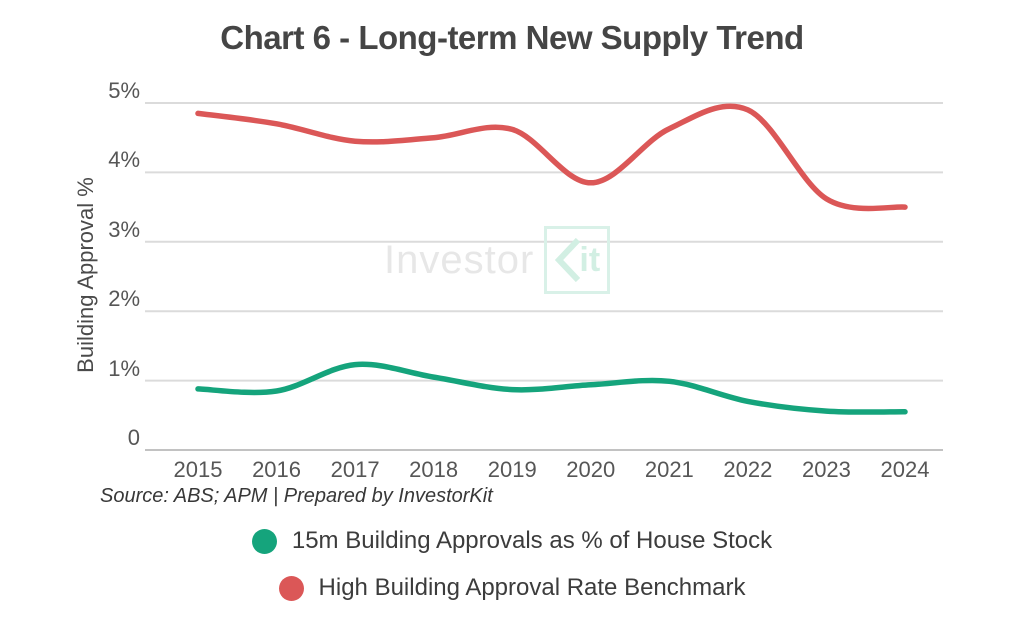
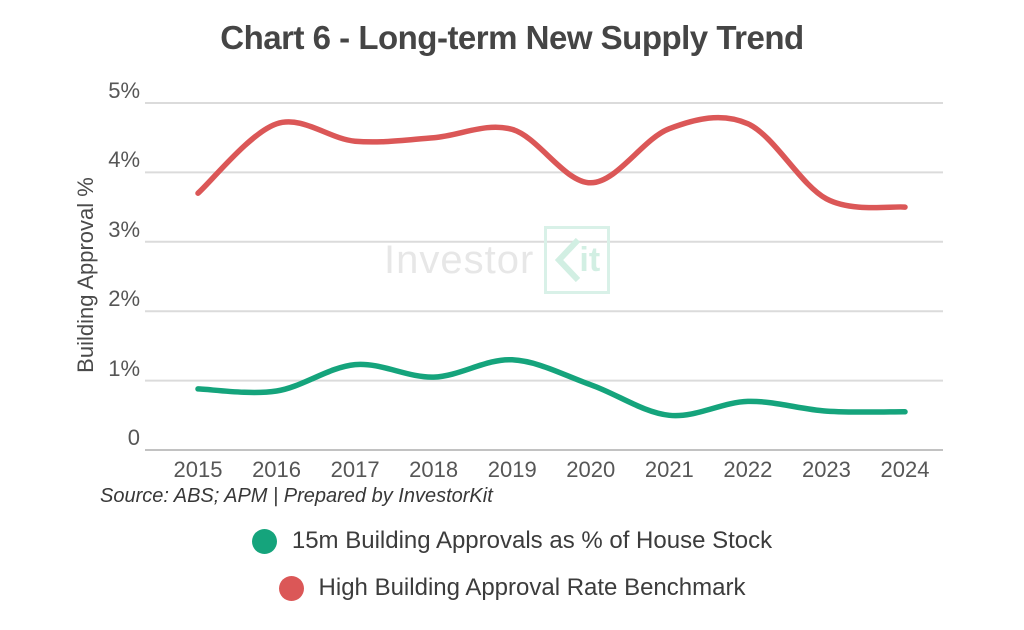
High Building Approval Rate Benchmark/2015: 4.8% -> 3.7%
15m Building Approvals as % of House Stock/2019: 0.9% -> 1.3%
15m Building Approvals as % of House Stock/2021: 1.0% -> 0.5%
High Building Approval Rate Benchmark/2022: 4.9% -> 4.7%
